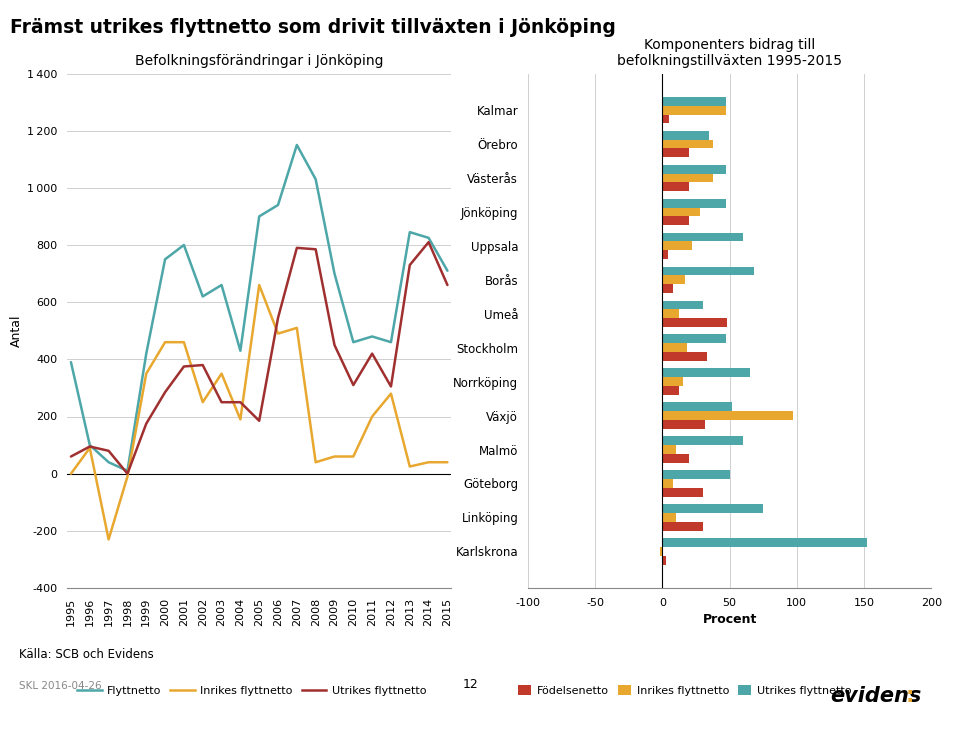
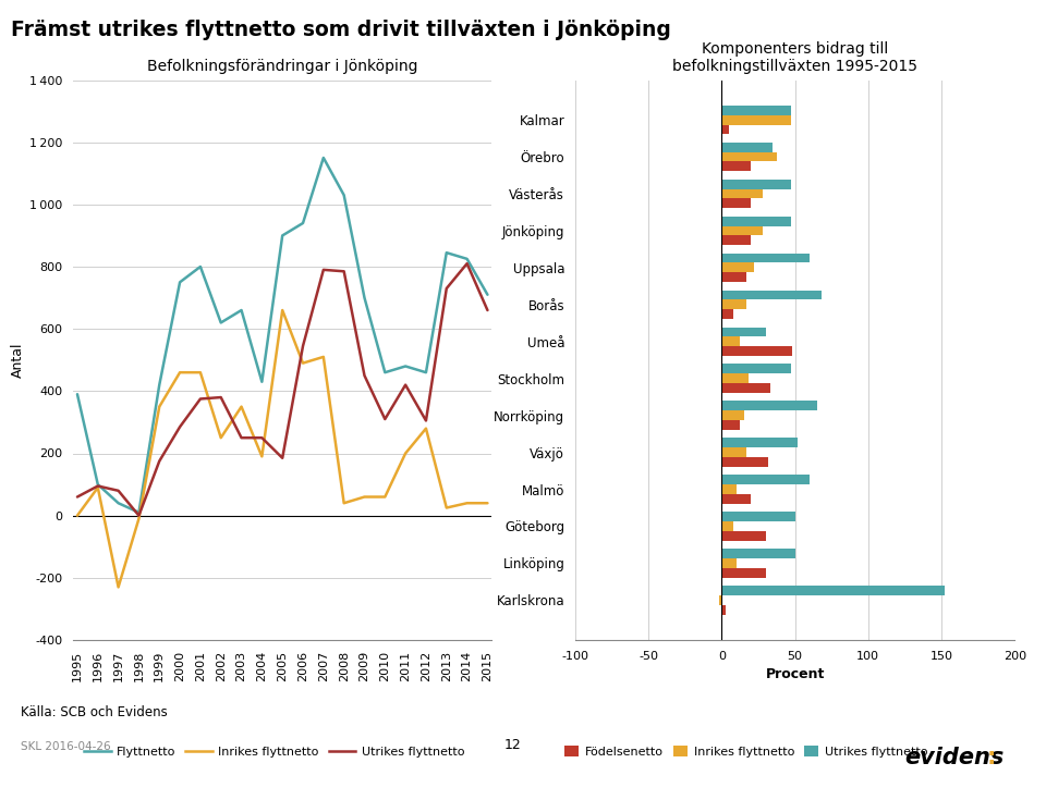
Komponenters bidrag till befolkningstillväxten 1995-2015/Inrikes flyttnetto/Västerås: 38 -> 28
Komponenters bidrag till befolkningstillväxten 1995-2015/Födelsenetto/Uppsala: 4 -> 17
Komponenters bidrag till befolkningstillväxten 1995-2015/Inrikes flyttnetto/Växjö: 97 -> 17
Komponenters bidrag till befolkningstillväxten 1995-2015/Utrikes flyttnetto/Linköping: 75 -> 50
